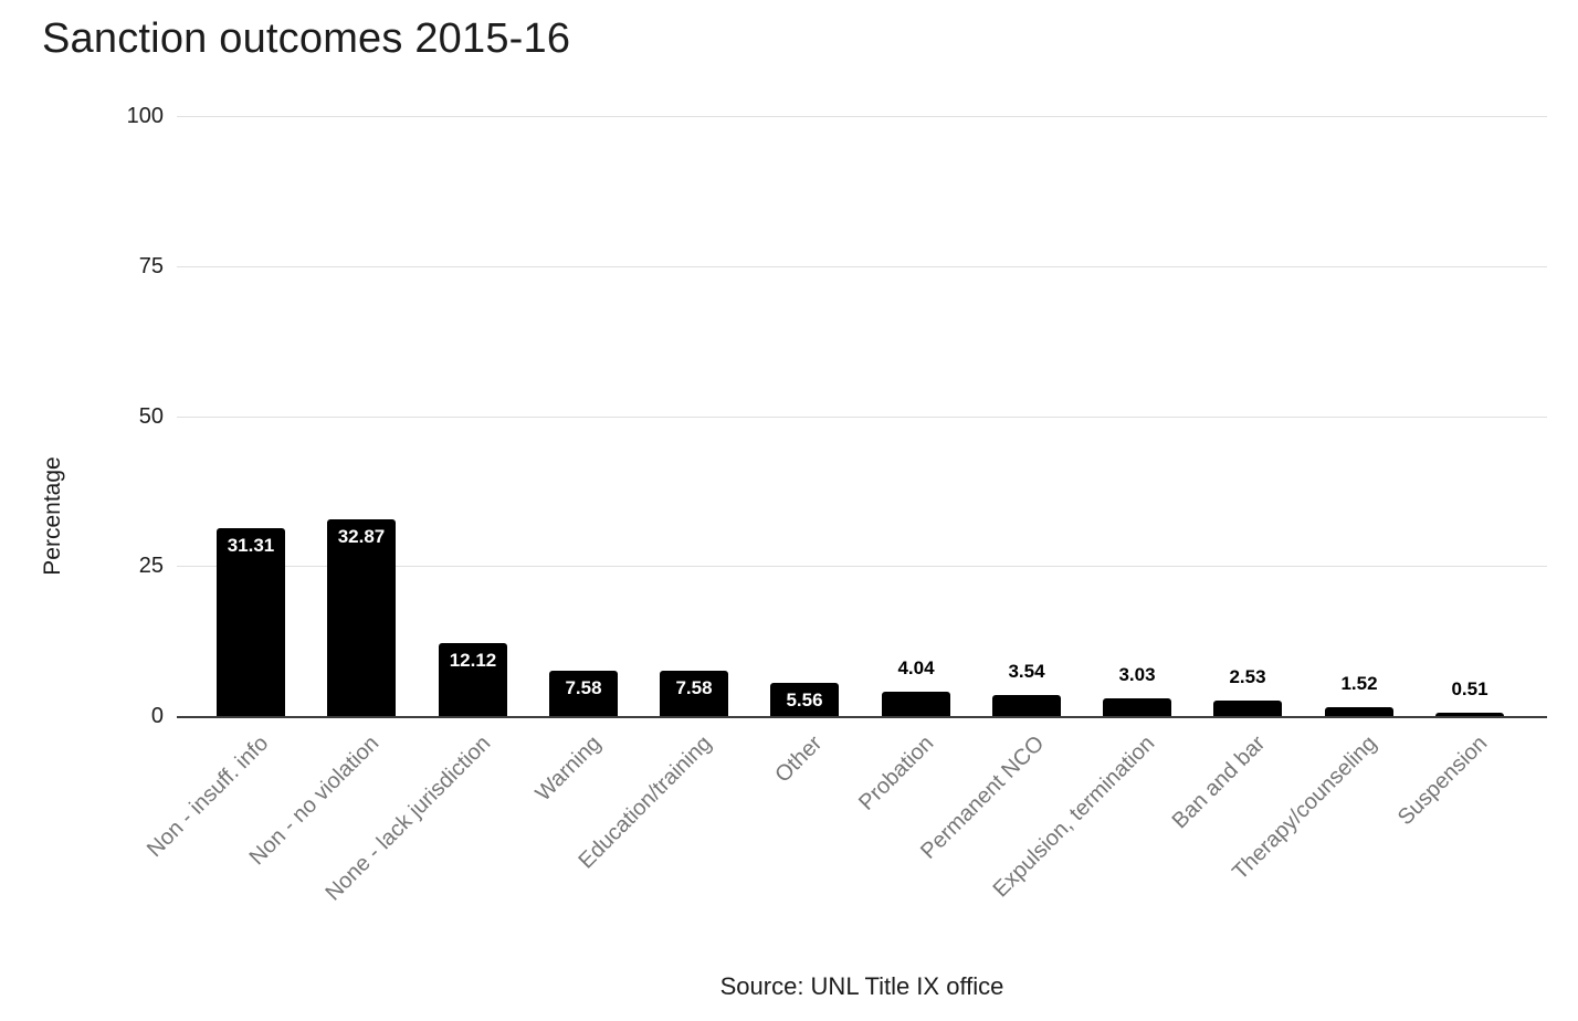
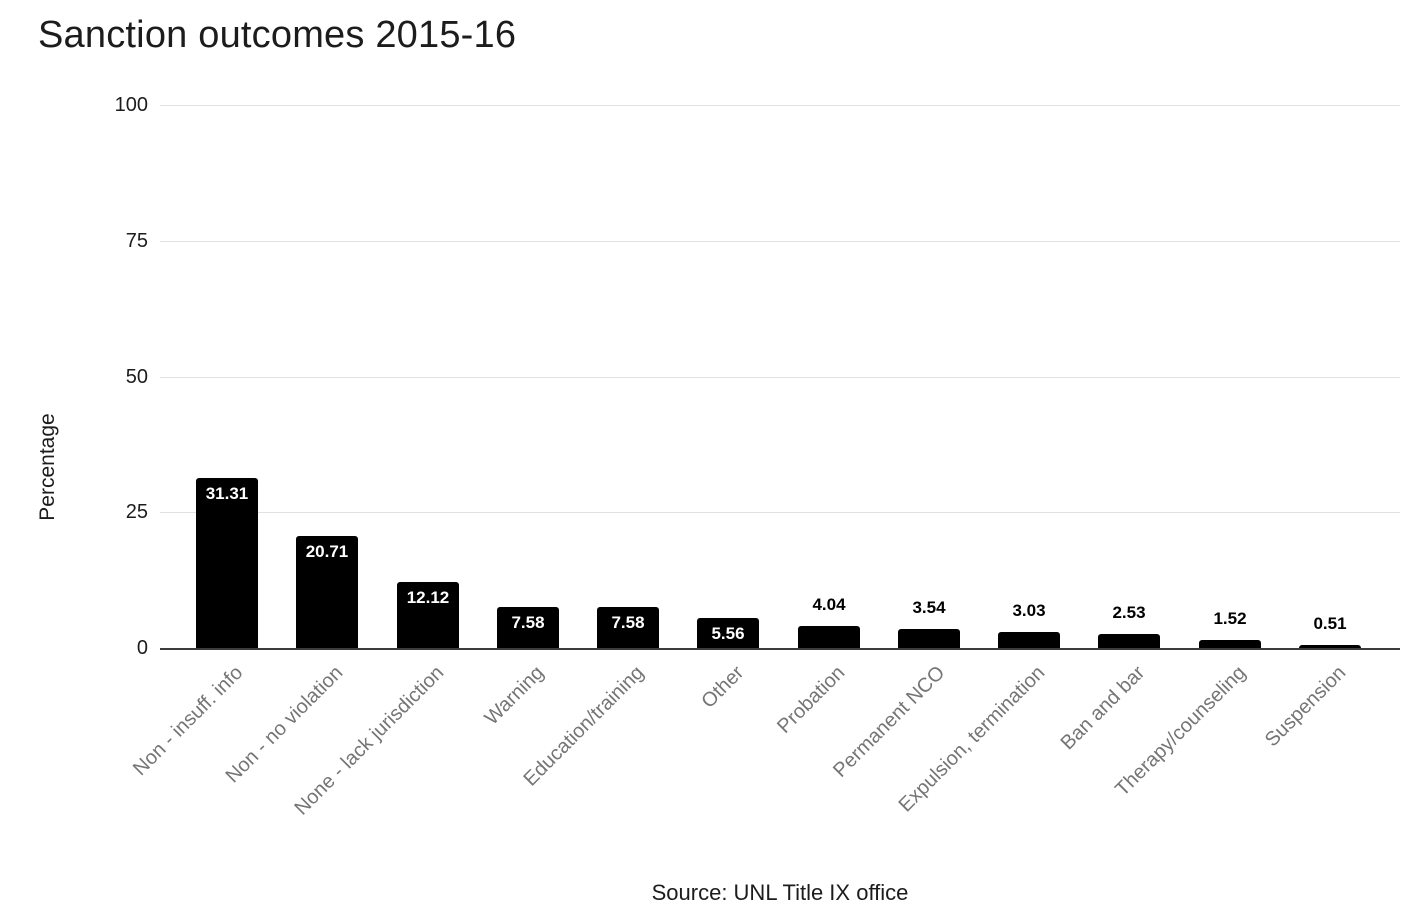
Non - no violation: 32.87 -> 20.71
